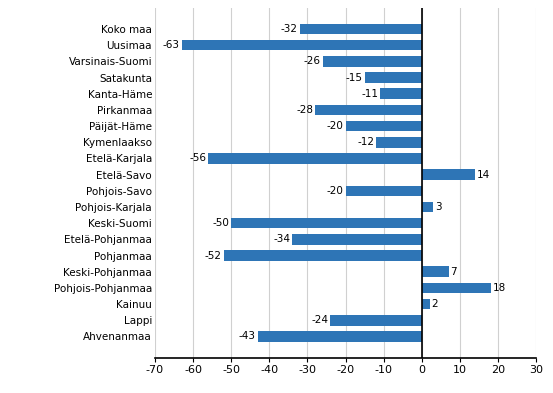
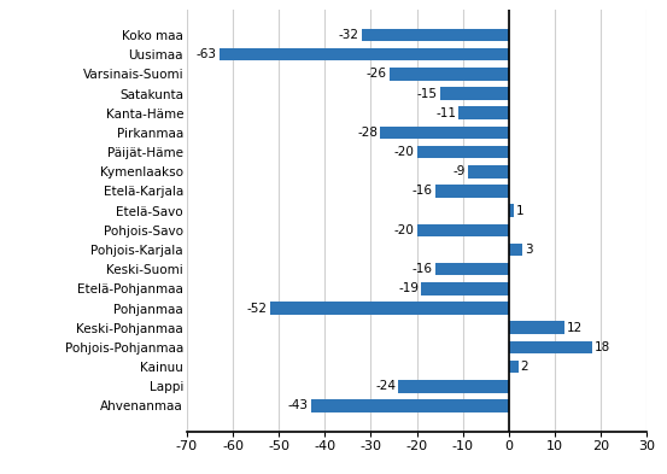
Kymenlaakso: -12 -> -9
Etelä-Karjala: -56 -> -16
Etelä-Savo: 14 -> 1
Keski-Suomi: -50 -> -16
Etelä-Pohjanmaa: -34 -> -19
Keski-Pohjanmaa: 7 -> 12
